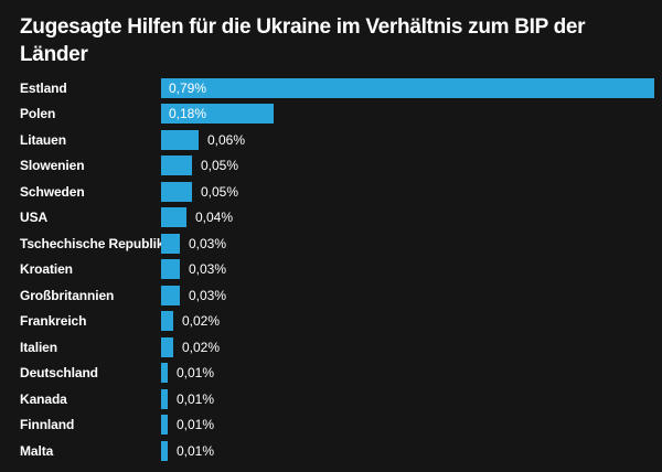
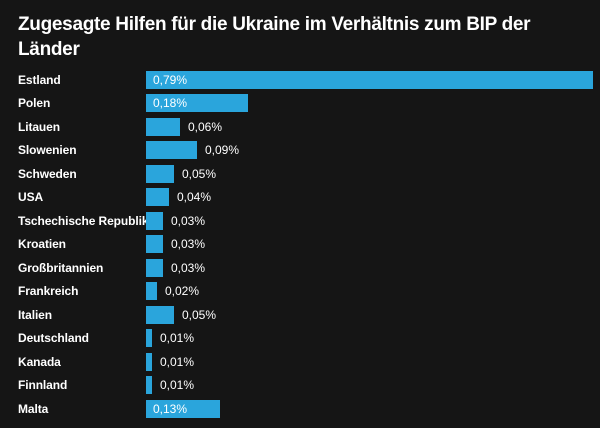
Slowenien: 0,05% -> 0,09%
Italien: 0,02% -> 0,05%
Malta: 0,01% -> 0,13%
